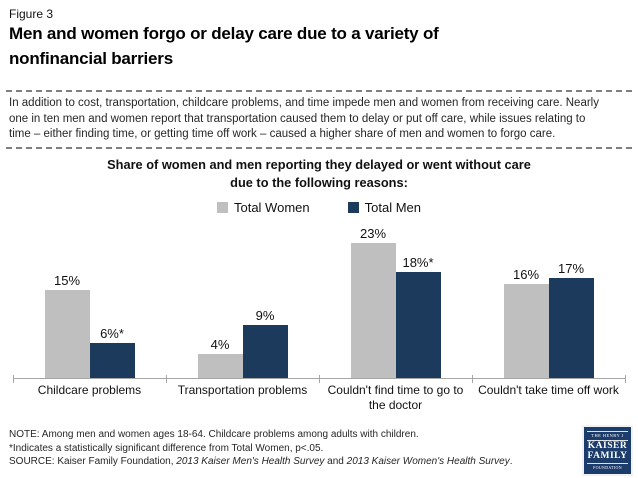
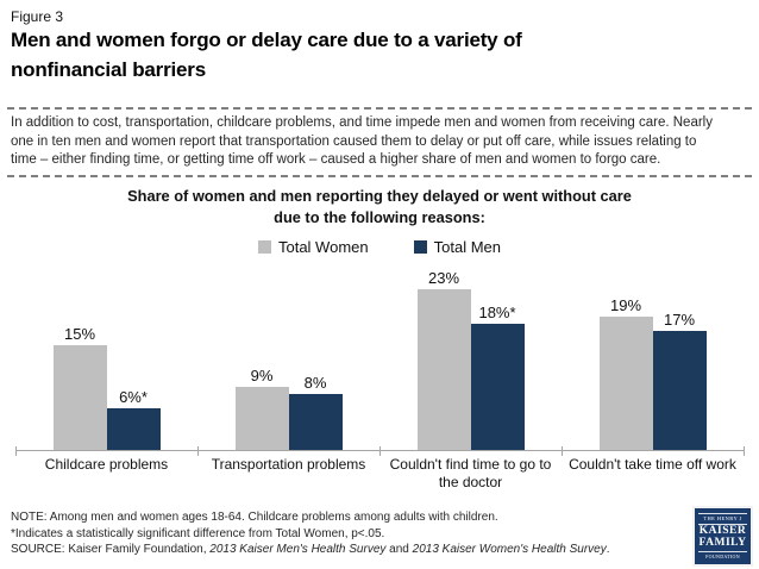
Total Women/Transportation problems: 4% -> 9%
Total Men/Transportation problems: 9% -> 8%
Total Women/Couldn't take time off work: 16% -> 19%
